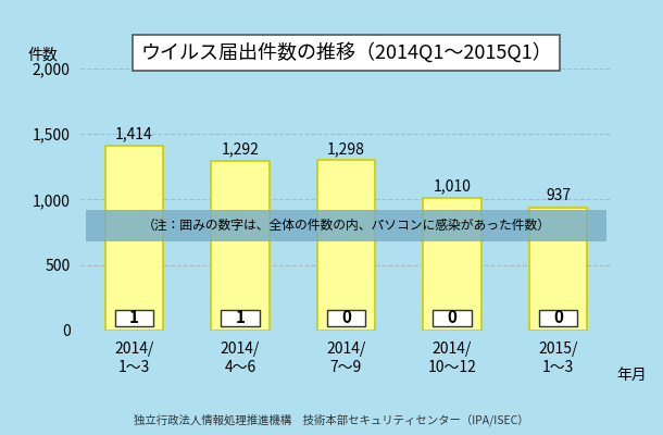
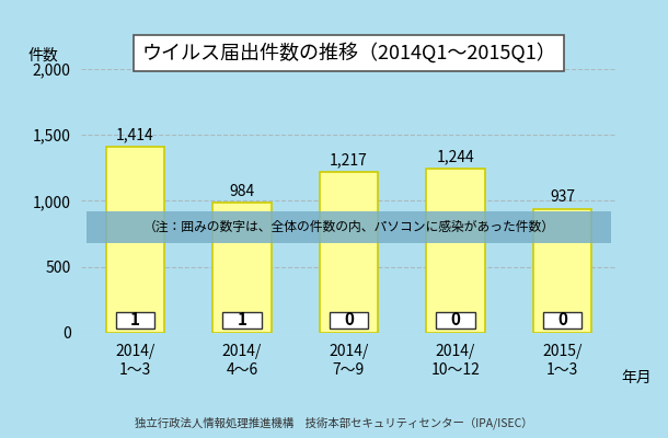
2014/ 4～6: 1,292 -> 984
2014/ 7～9: 1,298 -> 1,217
2014/ 10～12: 1,010 -> 1,244
